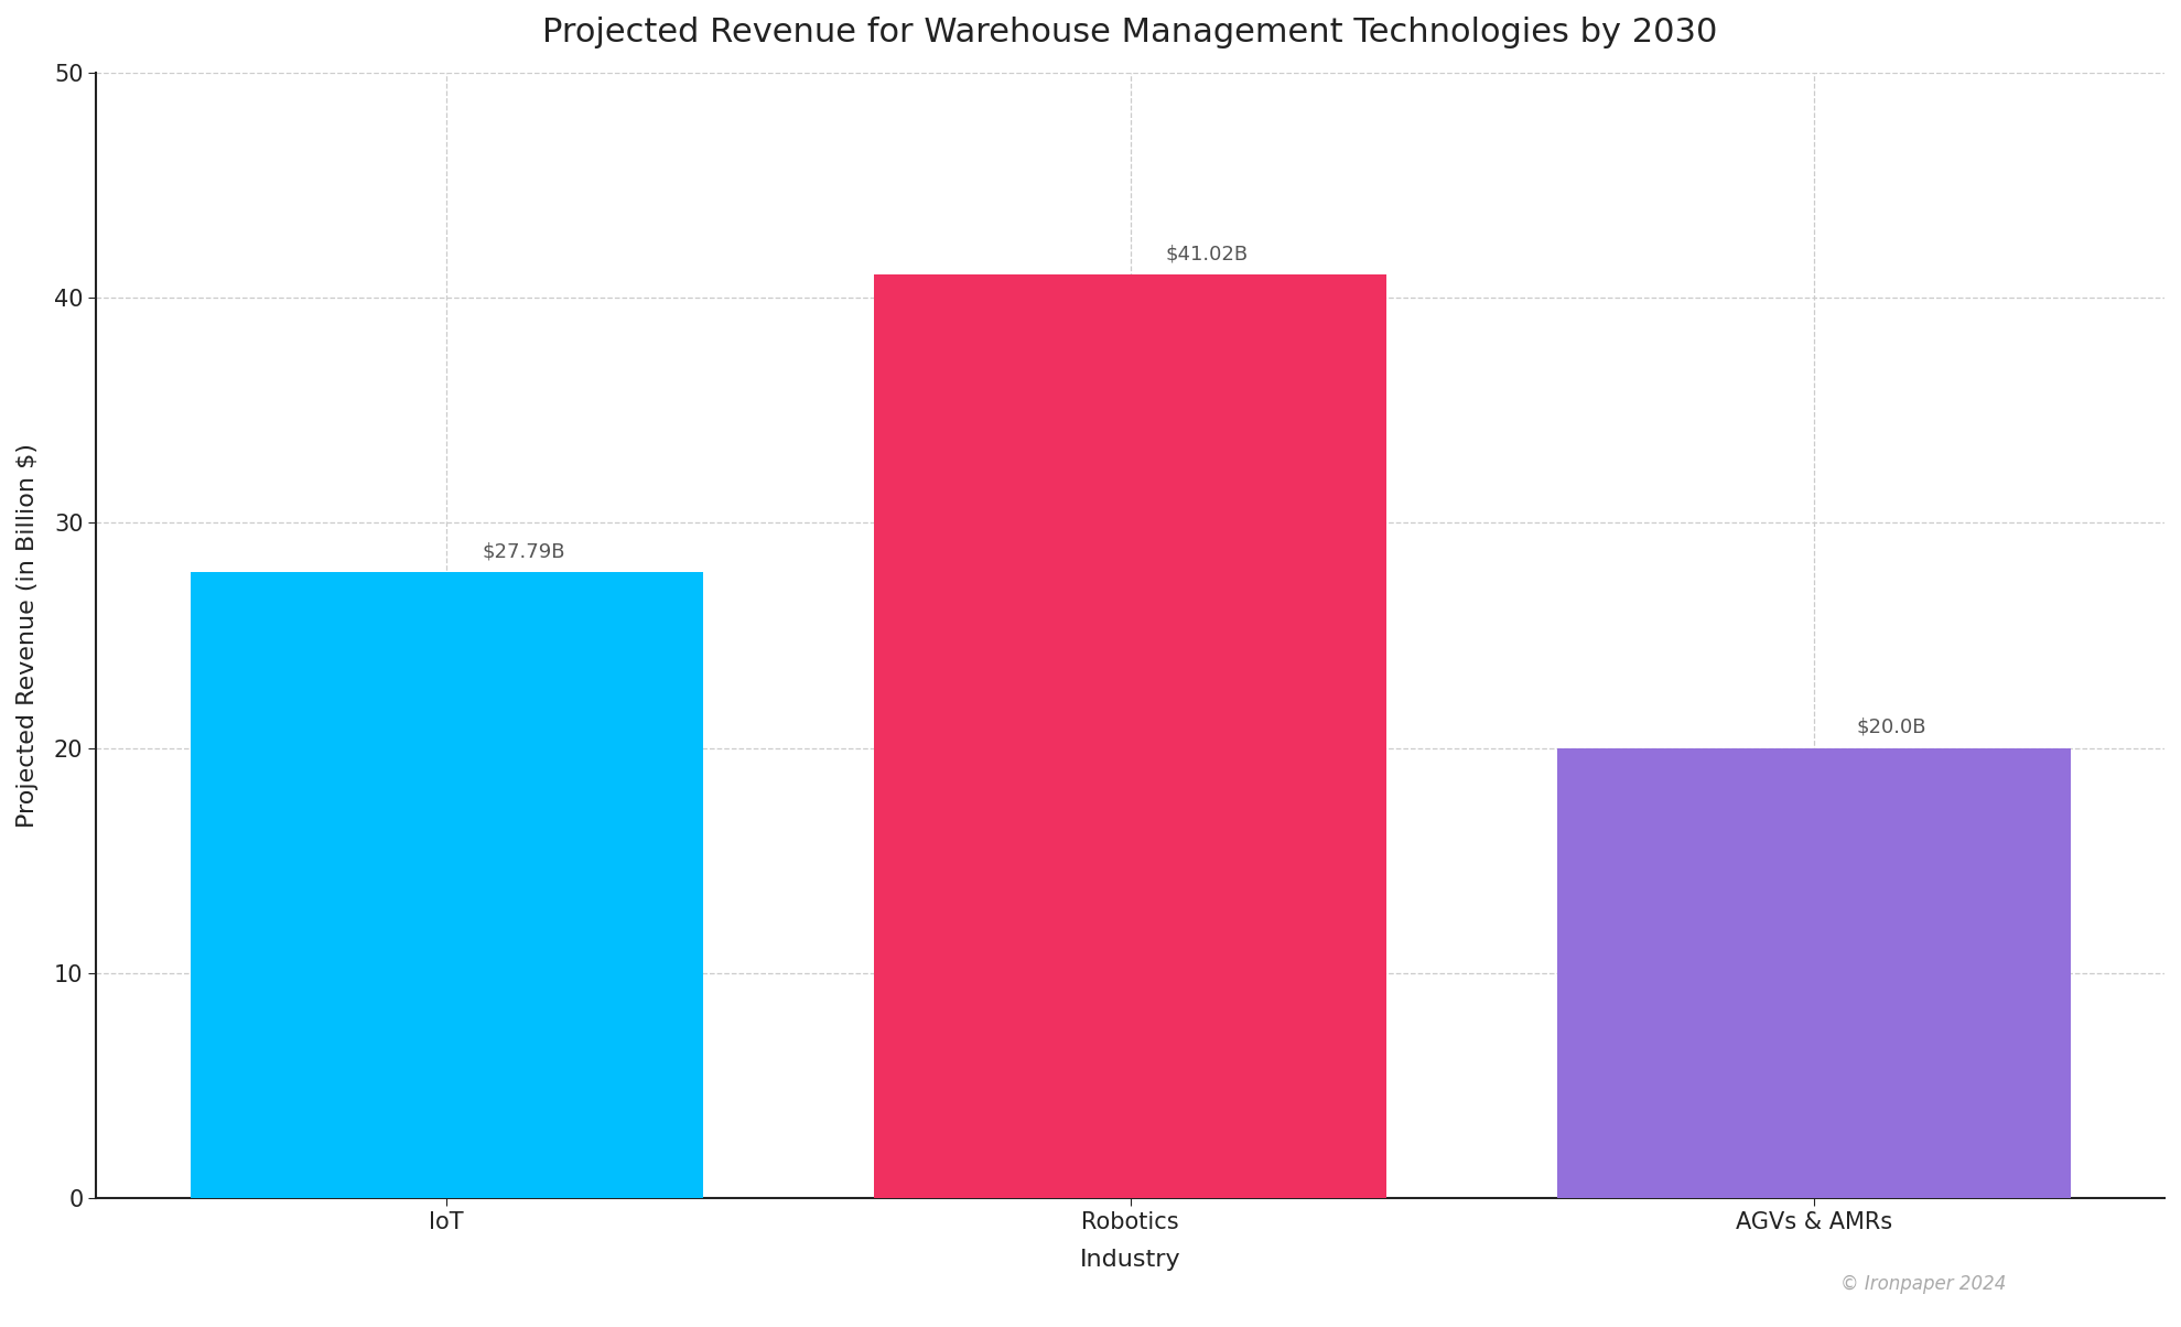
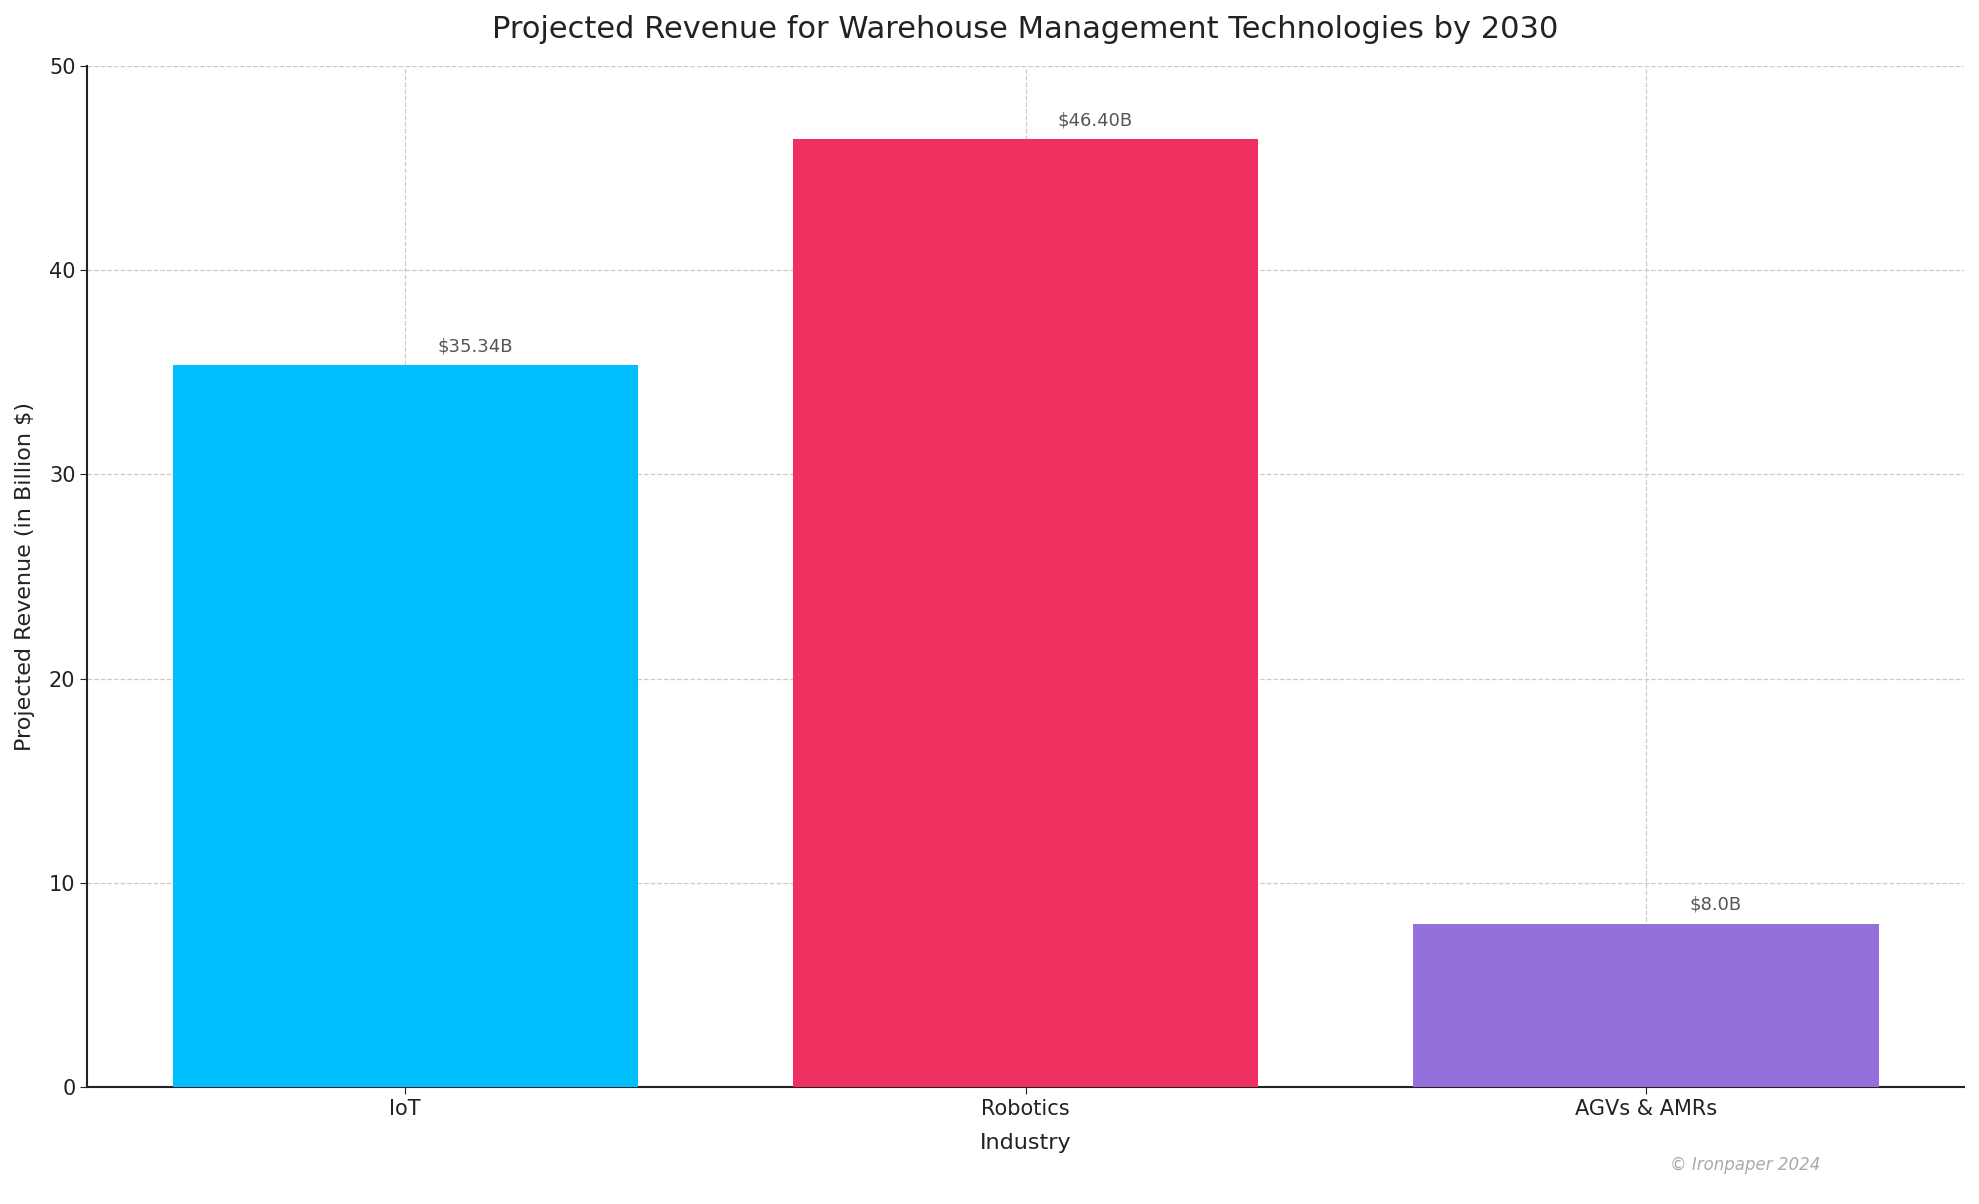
IoT: $27.79B -> $35.34B
Robotics: $41.02B -> $46.40B
AGVs & AMRs: $20.0B -> $8.0B
